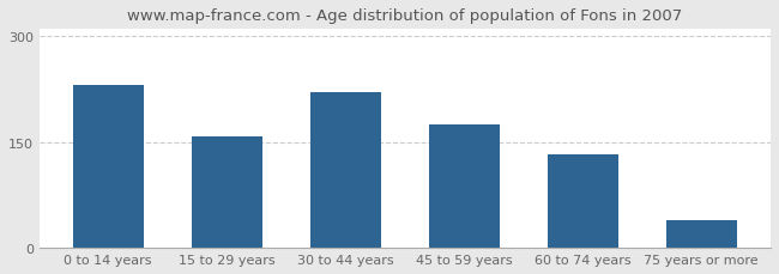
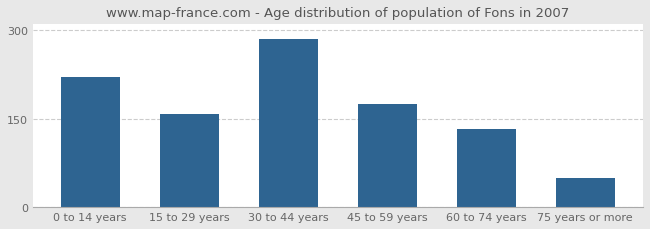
0 to 14 years: 230 -> 220
30 to 44 years: 220 -> 285
75 years or more: 40 -> 50
